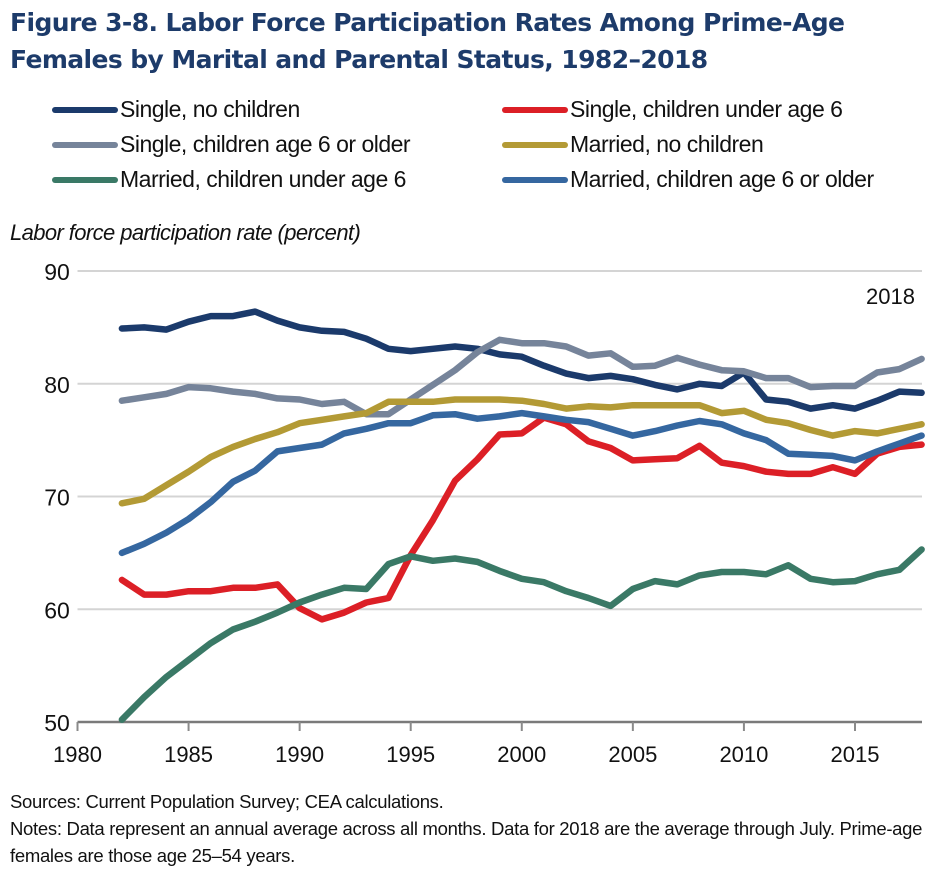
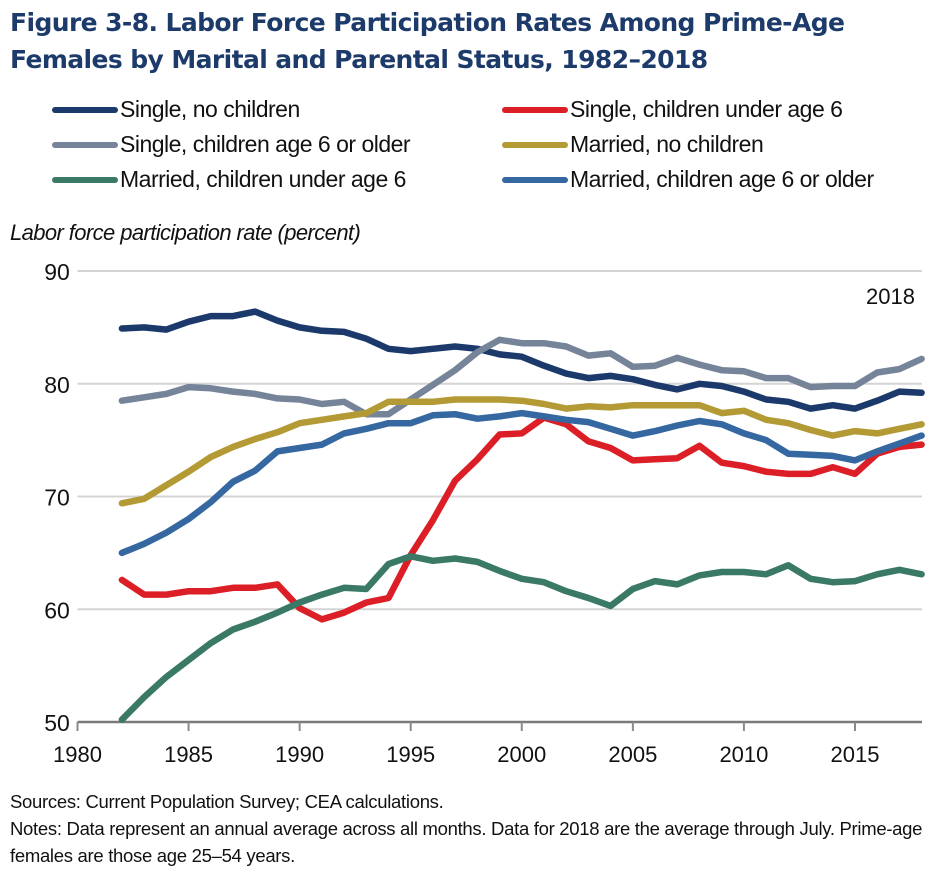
Single, no children/2010: 81.0 -> 79.3
Married, children under age 6/2018: 65.3 -> 63.1
